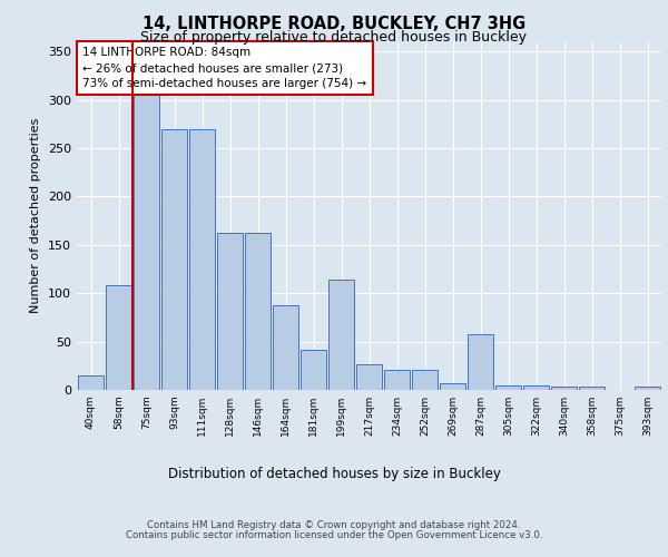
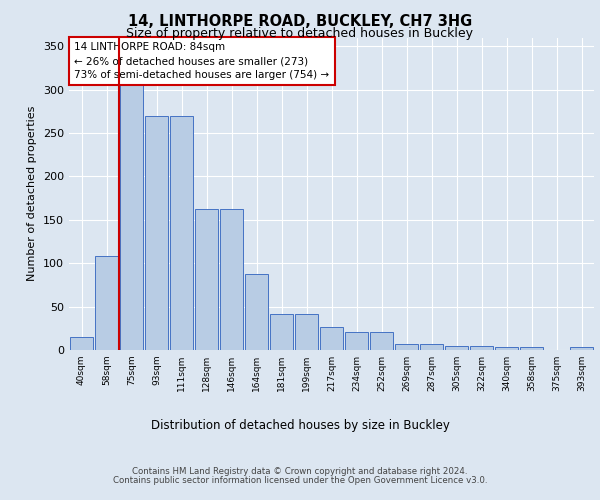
199sqm: 114 -> 42
287sqm: 58 -> 7
